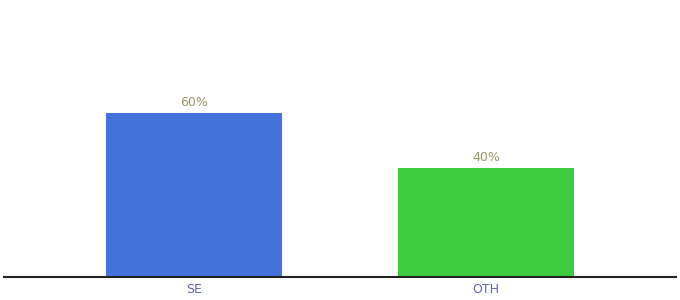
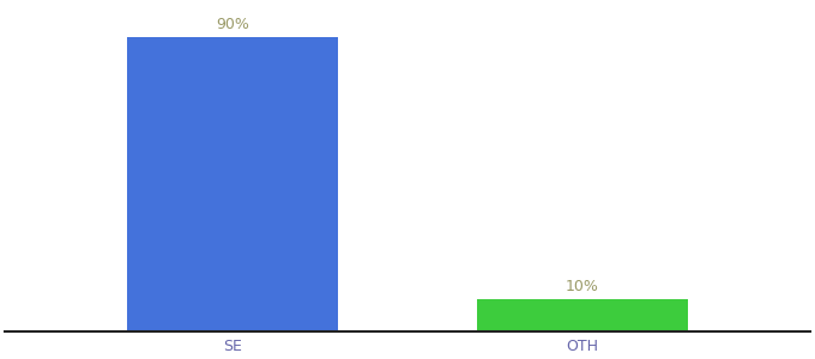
SE: 60% -> 90%
OTH: 40% -> 10%
